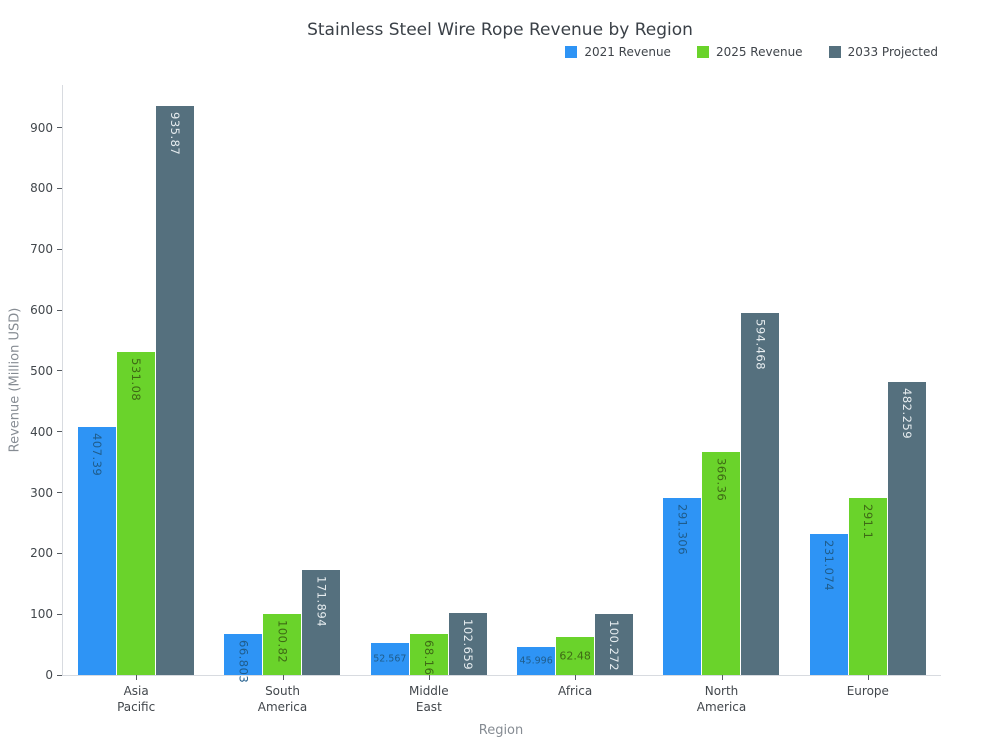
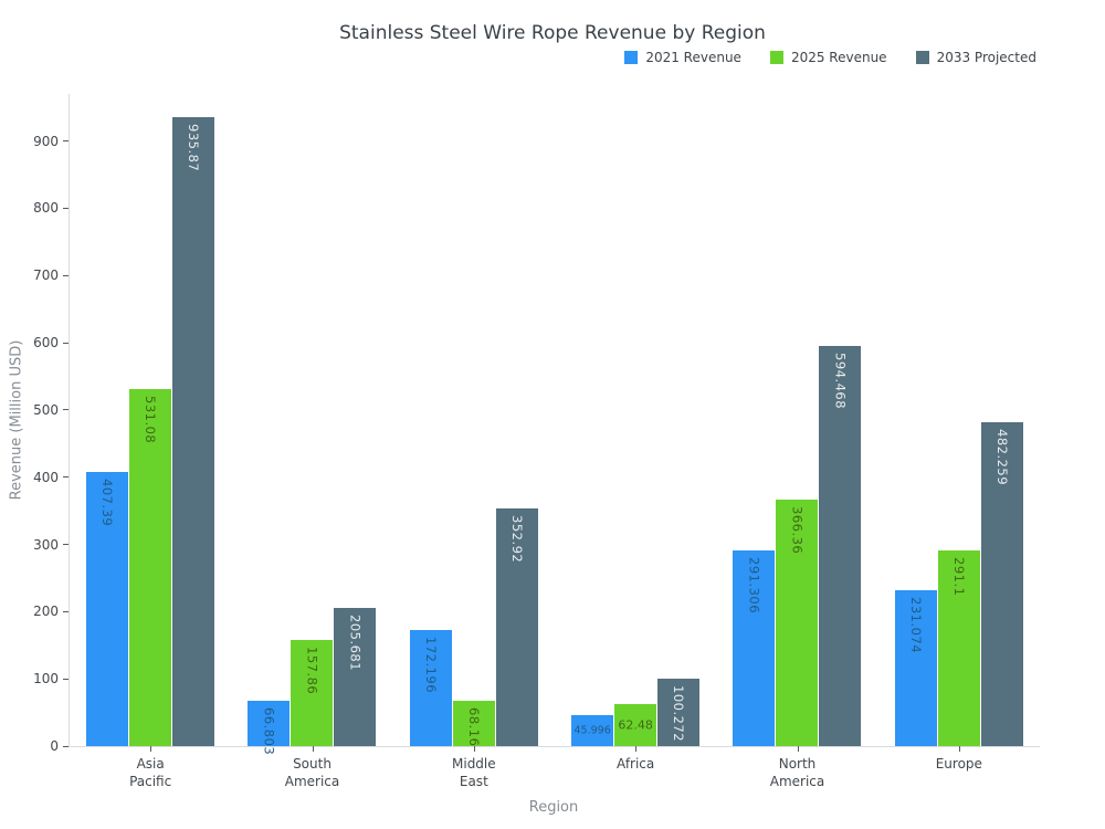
2025 Revenue/South America: 100.82 -> 157.86
2033 Projected/South America: 171.894 -> 205.681
2021 Revenue/Middle East: 52.567 -> 172.196
2033 Projected/Middle East: 102.659 -> 352.92
